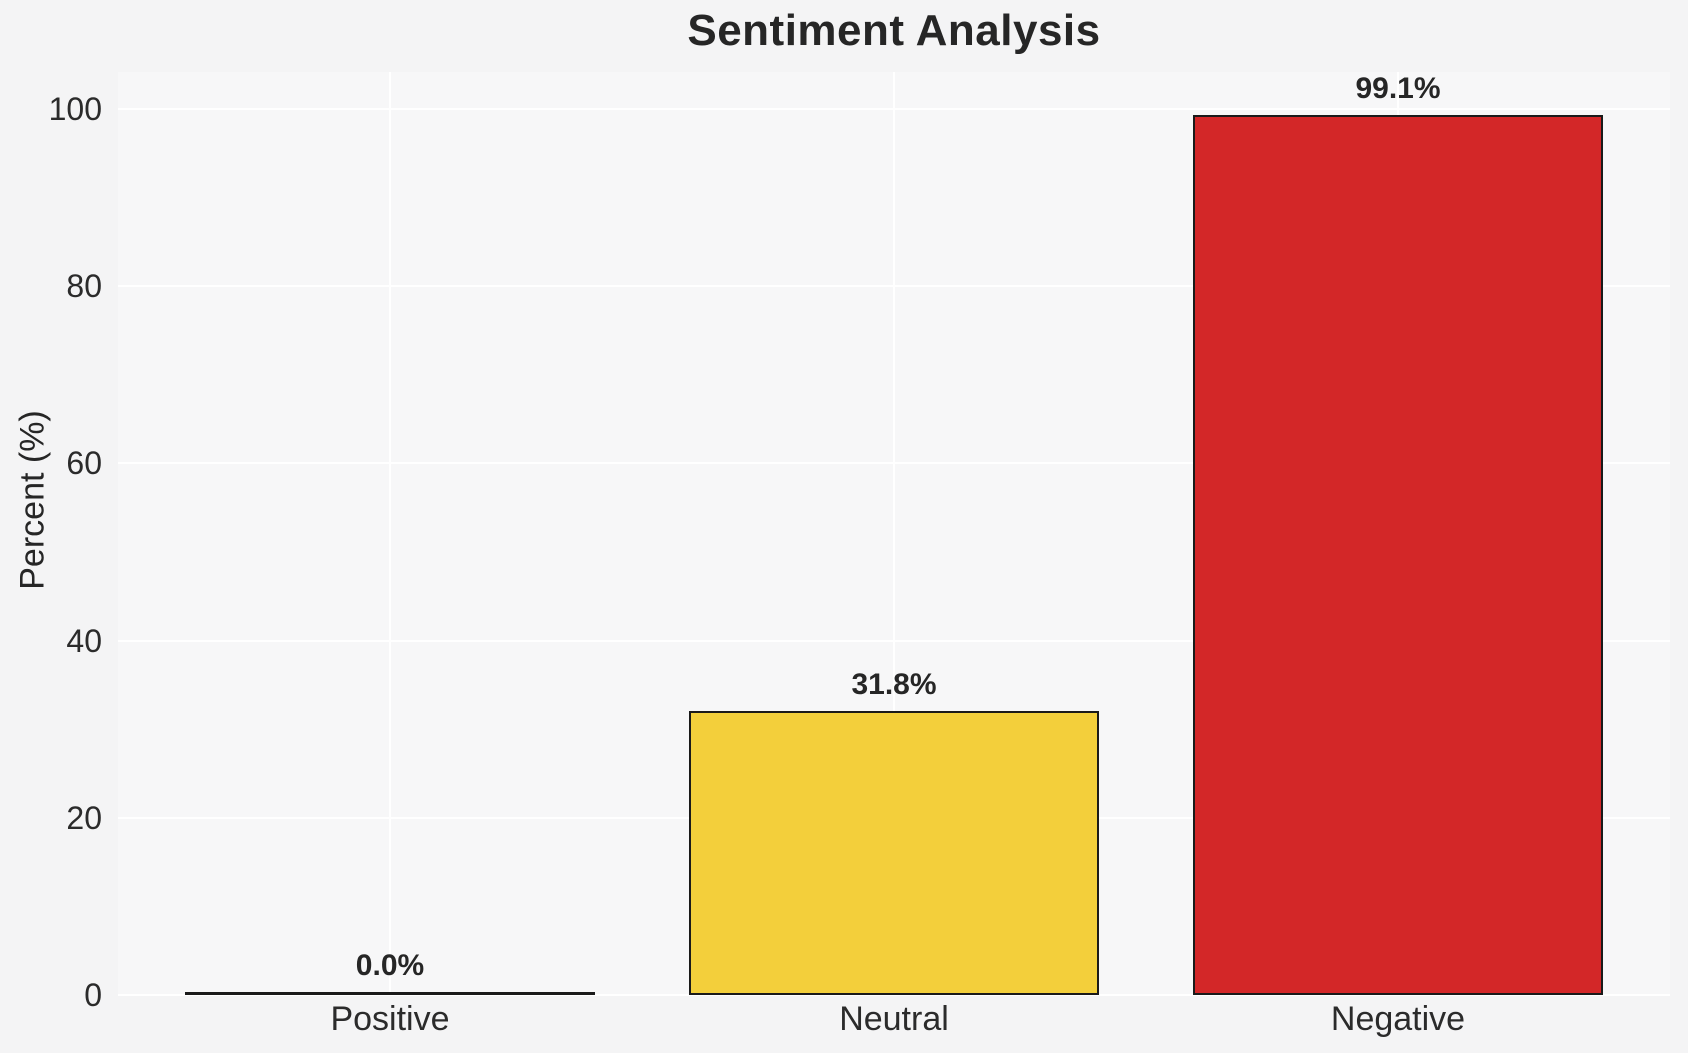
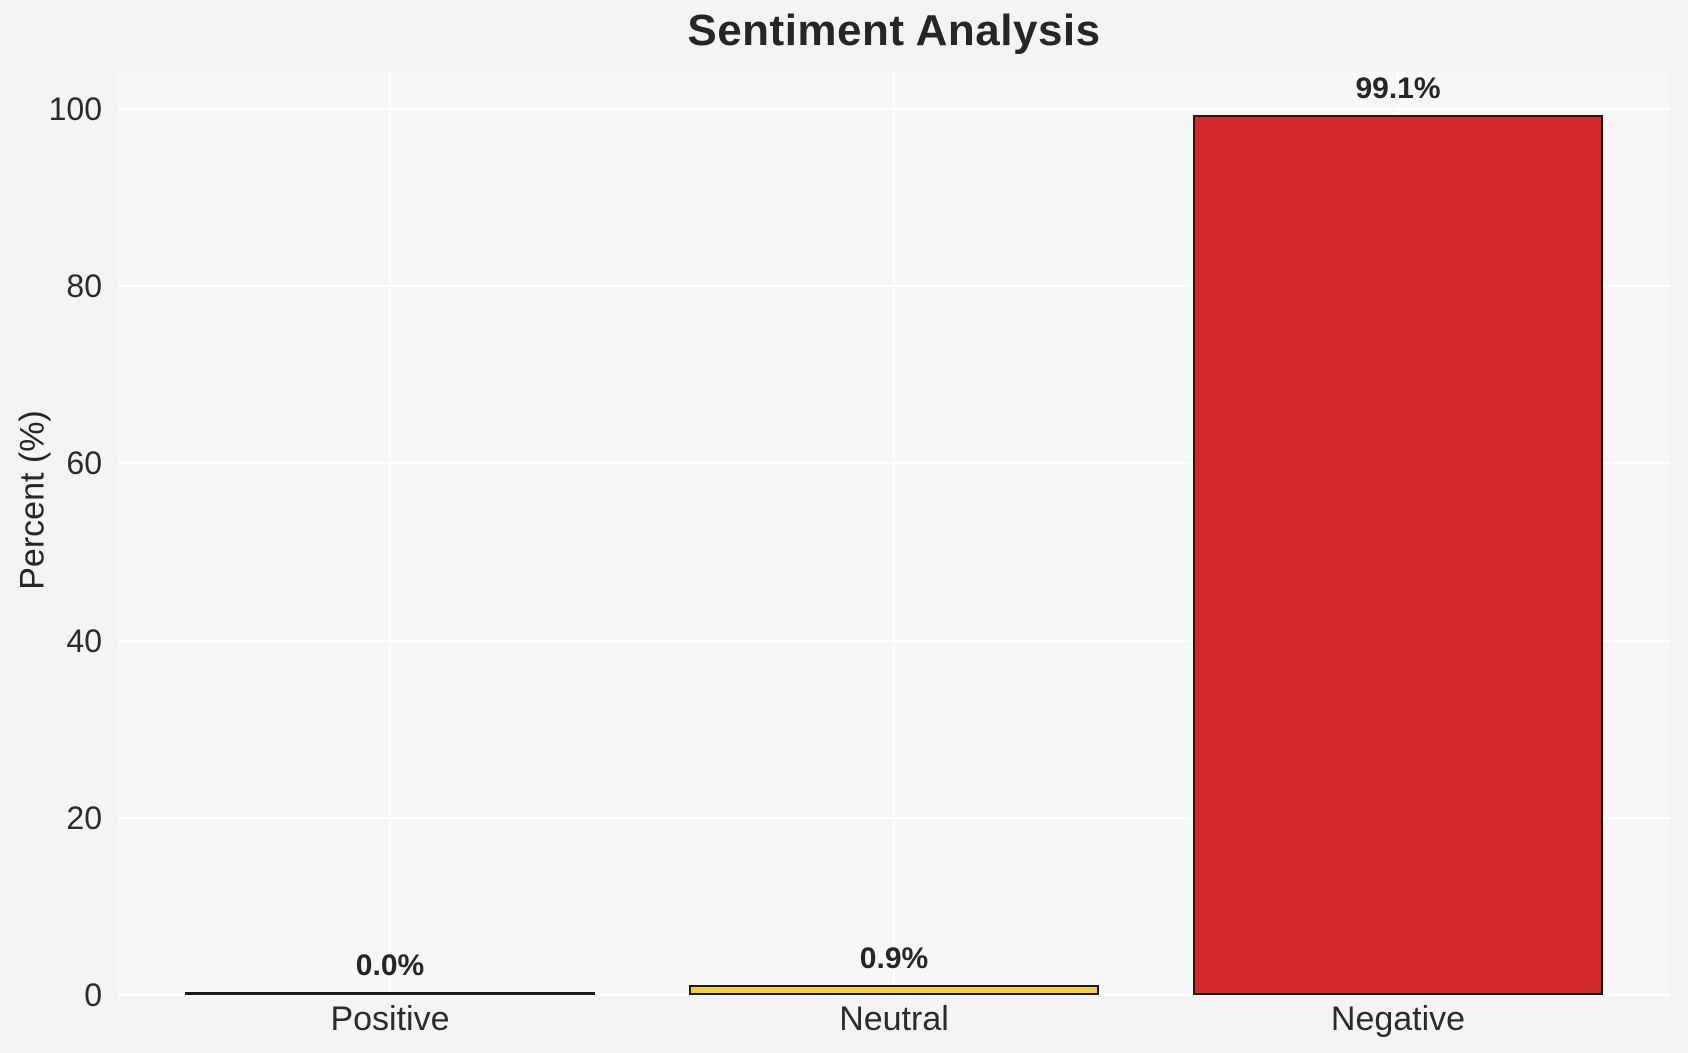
Neutral: 31.8% -> 0.9%
